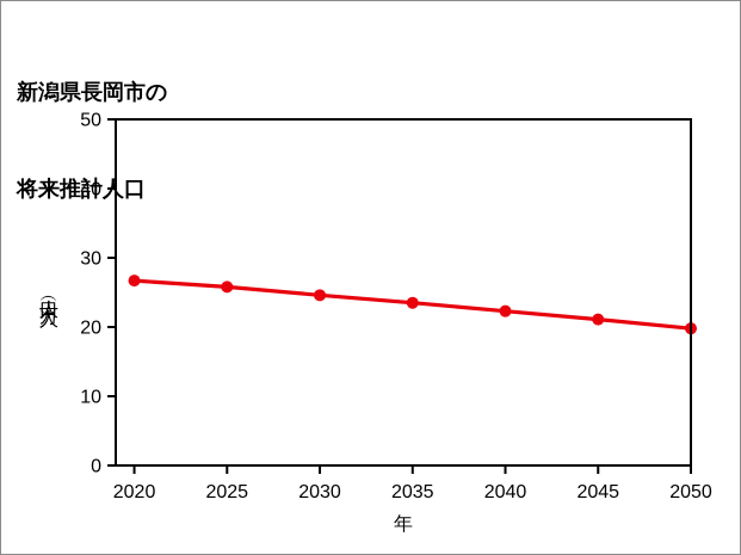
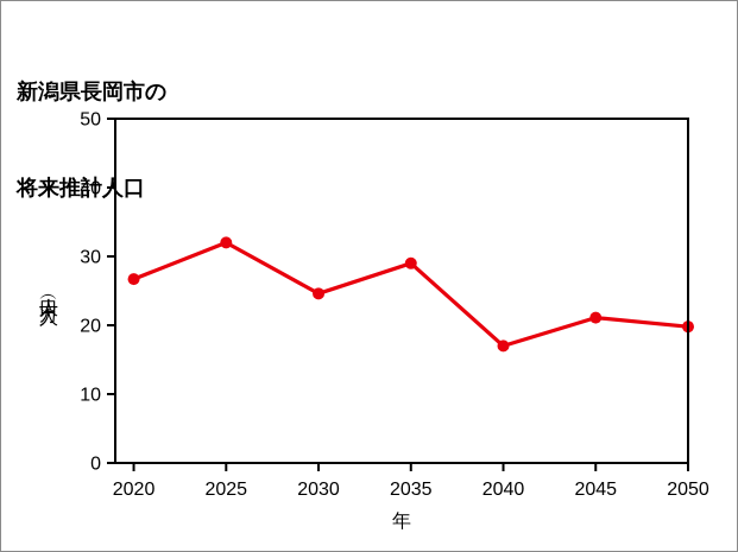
2025: 26 -> 32
2035: 24 -> 29
2040: 22 -> 17
